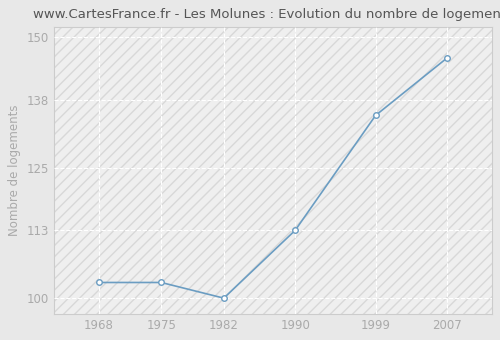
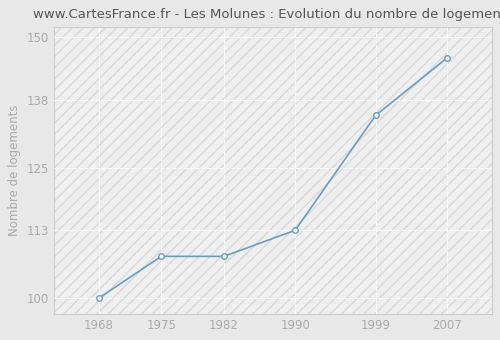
1968: 103 -> 100
1975: 103 -> 108
1982: 100 -> 108
